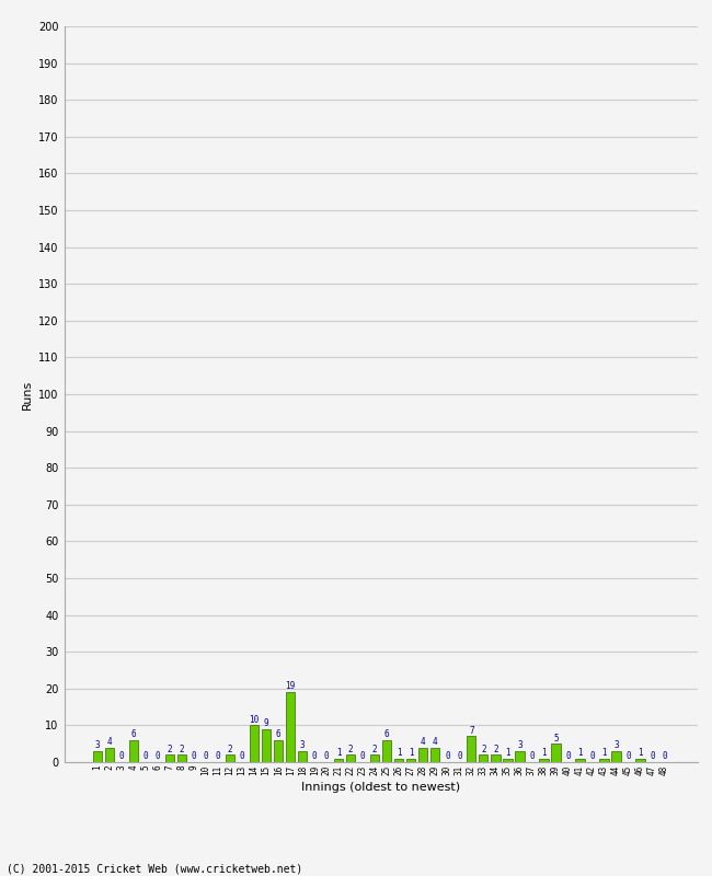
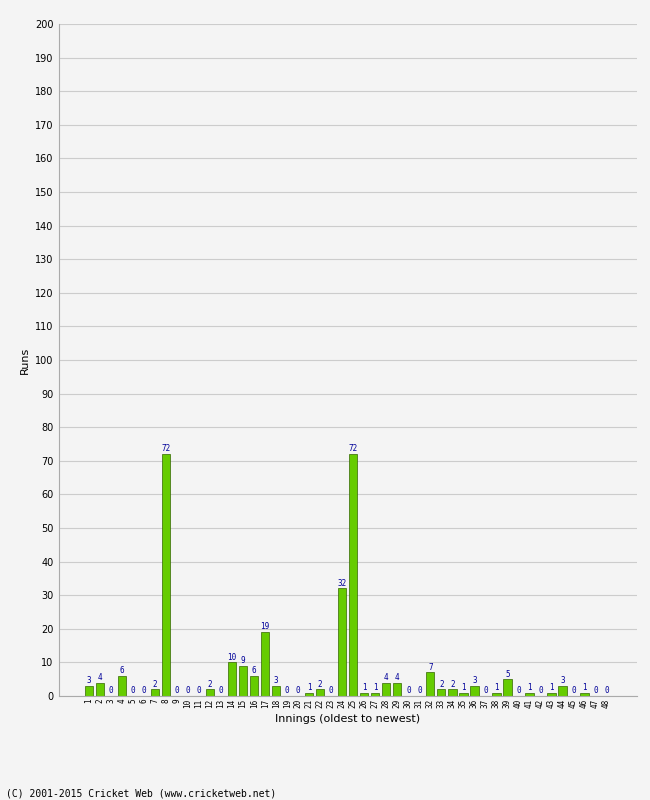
8: 2 -> 72
24: 2 -> 32
25: 6 -> 72
